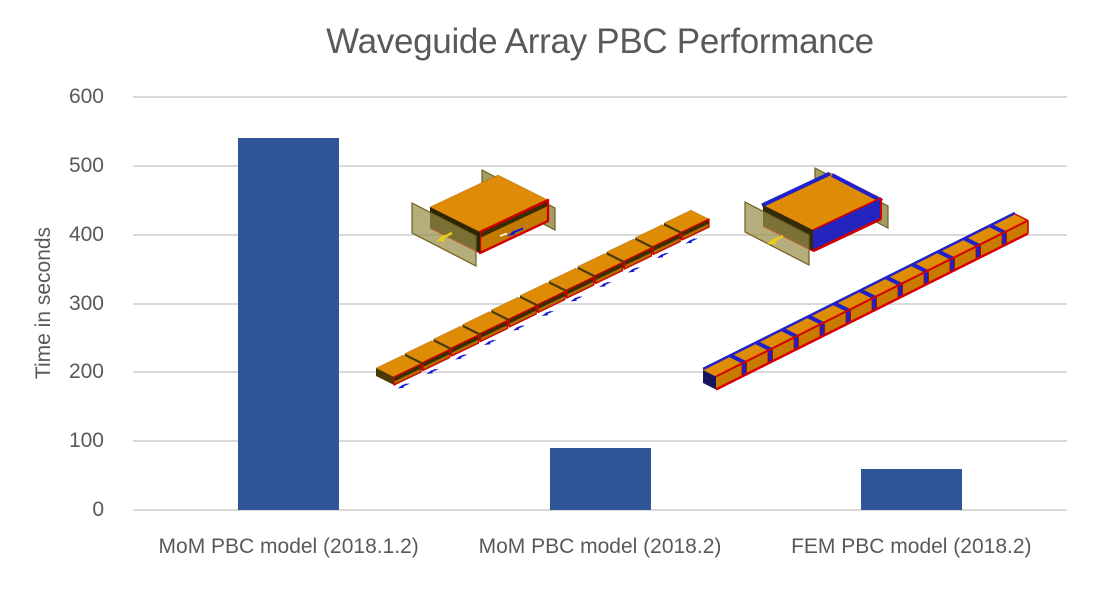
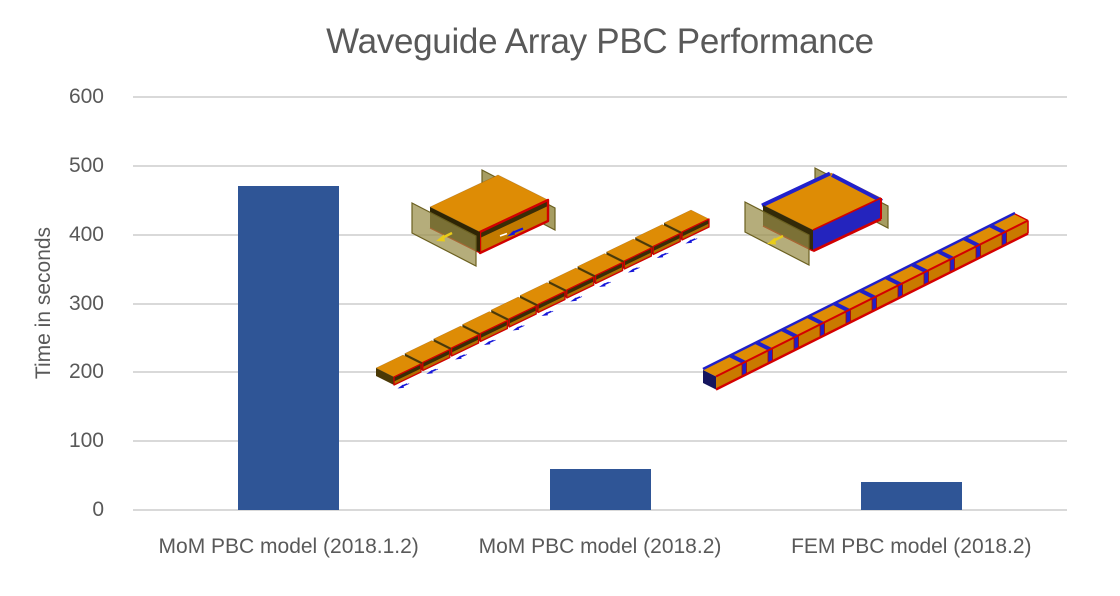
MoM PBC model (2018.1.2): 540 -> 470
MoM PBC model (2018.2): 90 -> 60
FEM PBC model (2018.2): 60 -> 40
